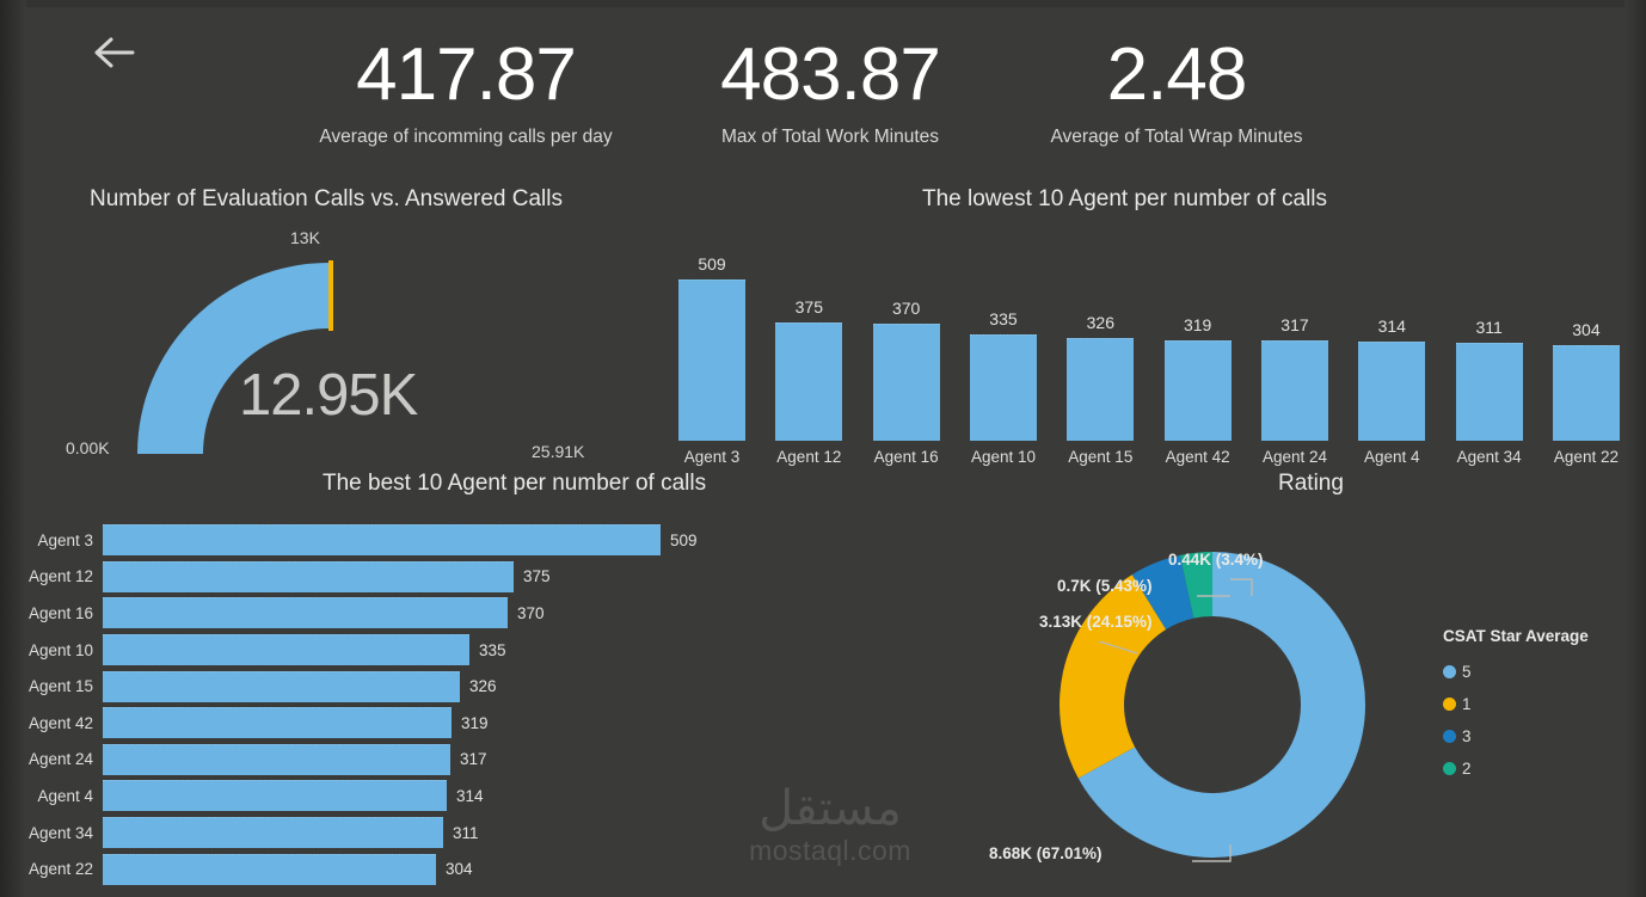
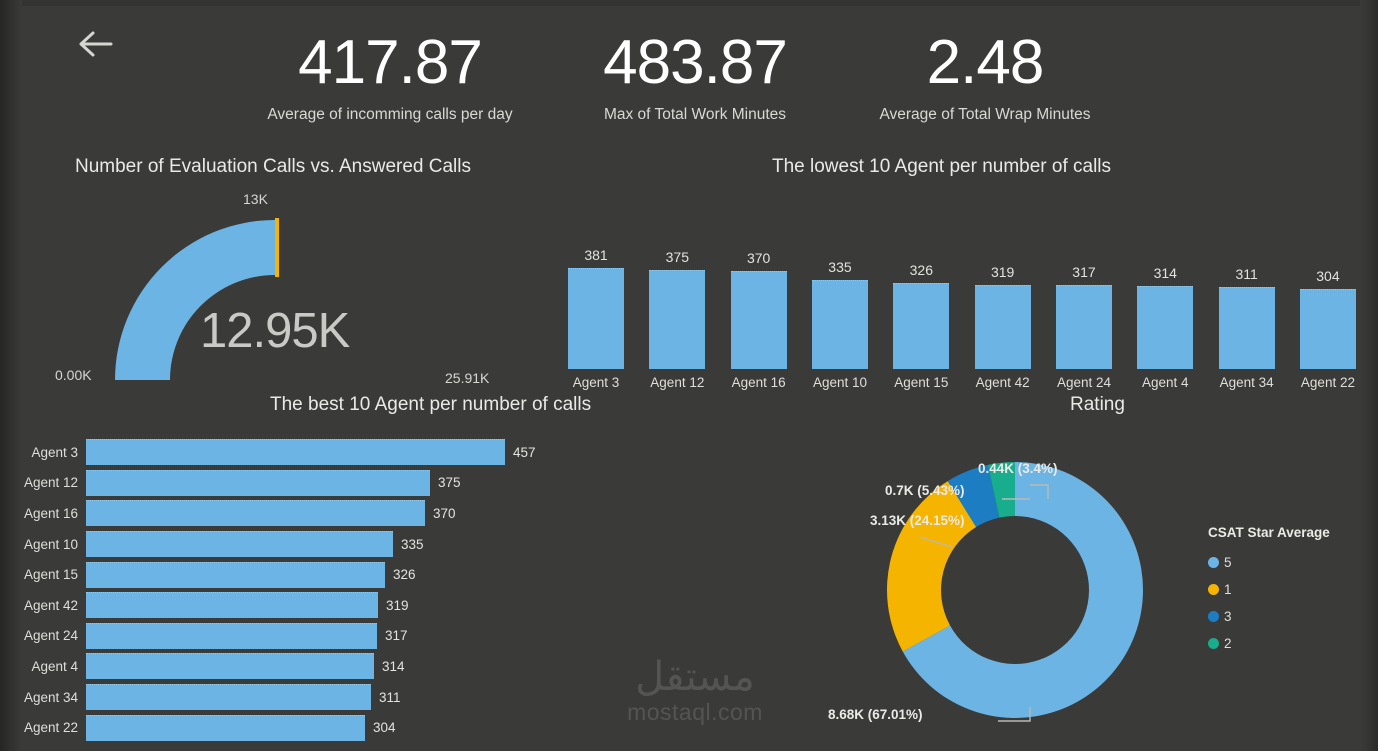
The lowest 10 Agent per number of calls/Agent 3: 509 -> 381
The best 10 Agent per number of calls/Agent 3: 509 -> 457
